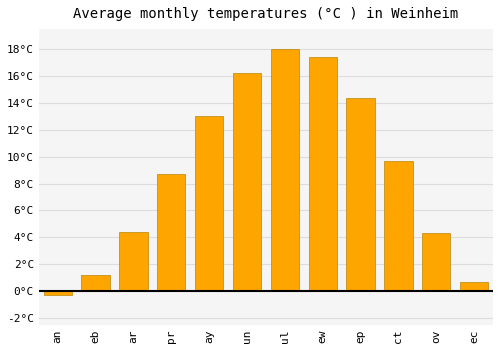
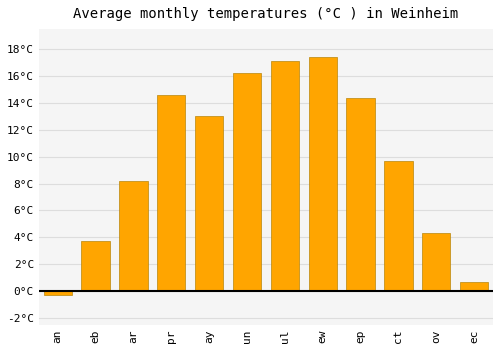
eb: 1.2°C -> 3.7°C
ar: 4.4°C -> 8.2°C
pr: 8.7°C -> 14.6°C
ul: 18.0°C -> 17.1°C
